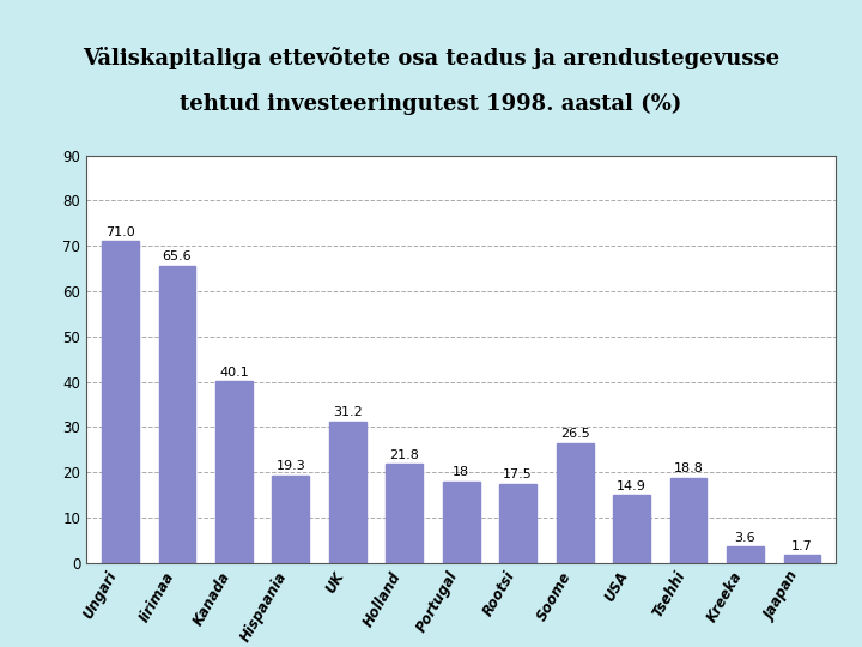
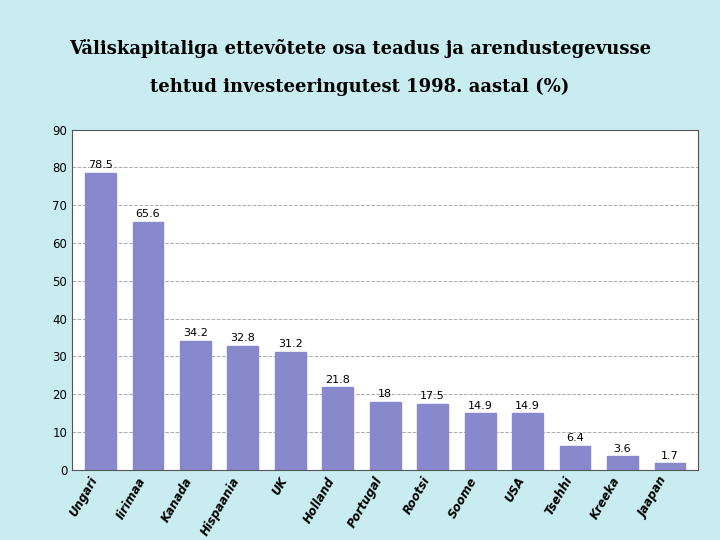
Ungari: 71.0 -> 78.5
Kanada: 40.1 -> 34.2
Hispaania: 19.3 -> 32.8
Soome: 26.5 -> 14.9
Tsehhi: 18.8 -> 6.4
